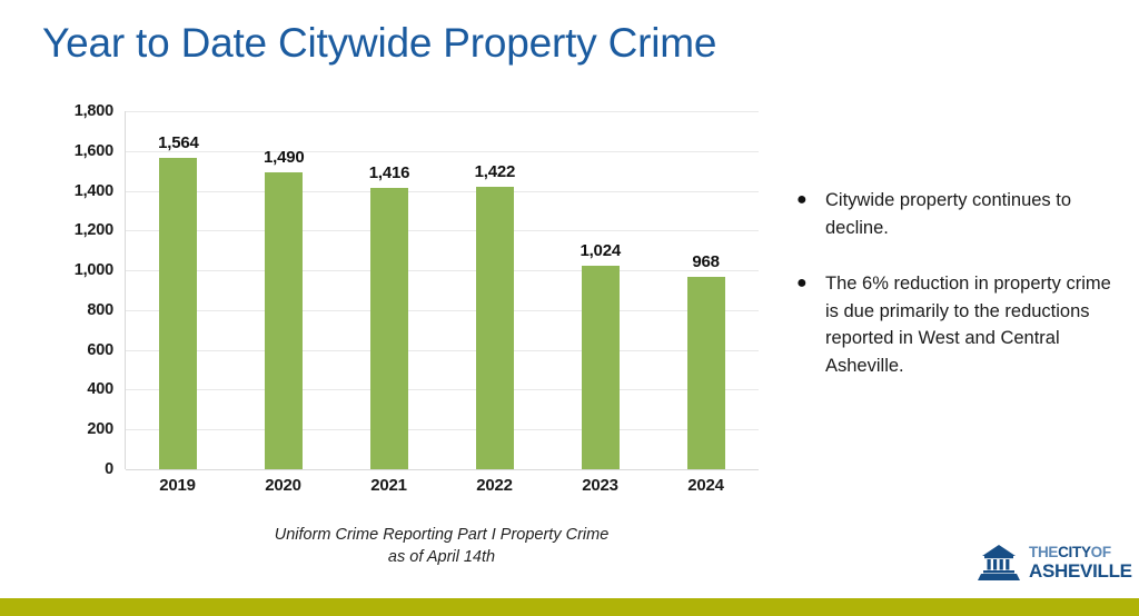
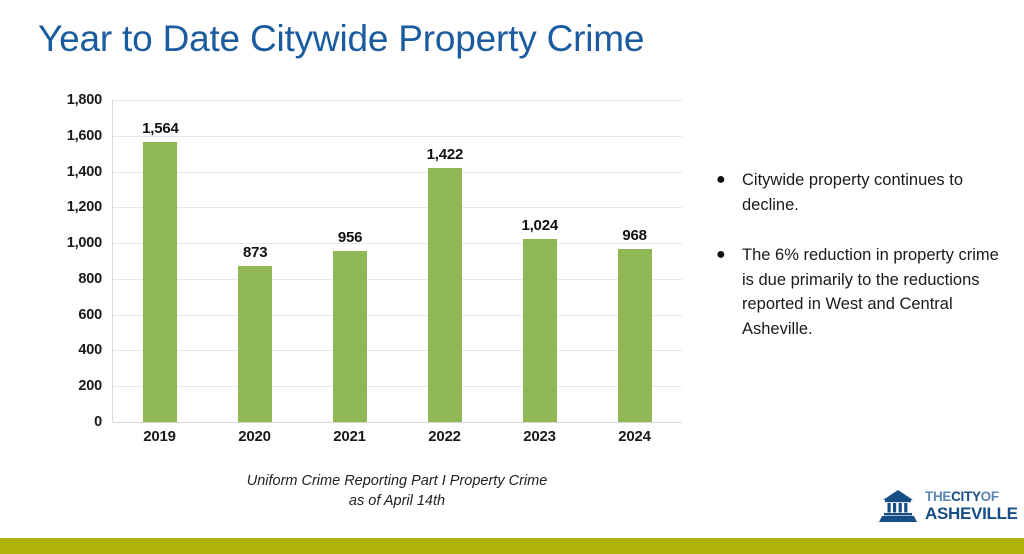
2020: 1,490 -> 873
2021: 1,416 -> 956
